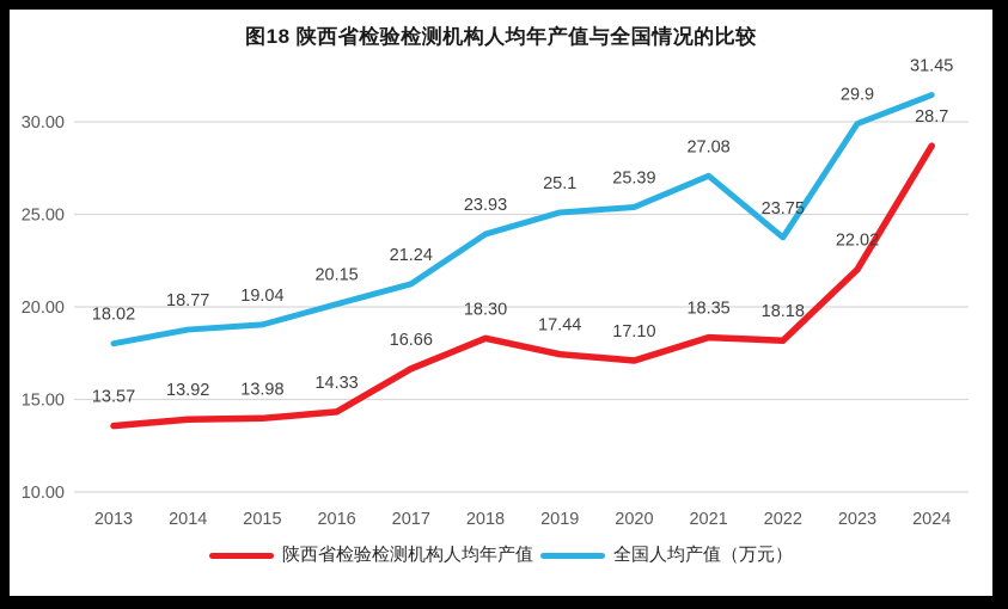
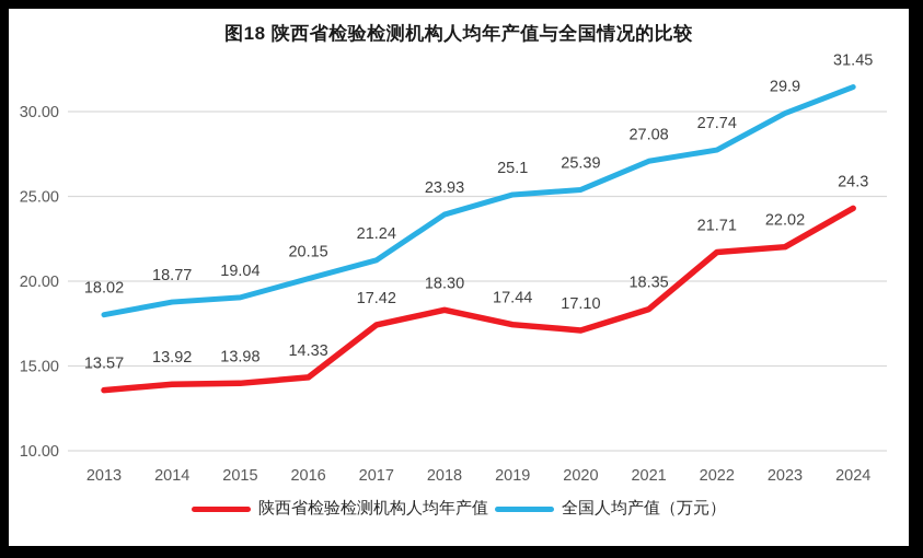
陕西省检验检测机构人均年产值/2017: 16.66 -> 17.42
陕西省检验检测机构人均年产值/2022: 18.18 -> 21.71
全国人均产值（万元）/2022: 23.75 -> 27.74
陕西省检验检测机构人均年产值/2024: 28.7 -> 24.3
